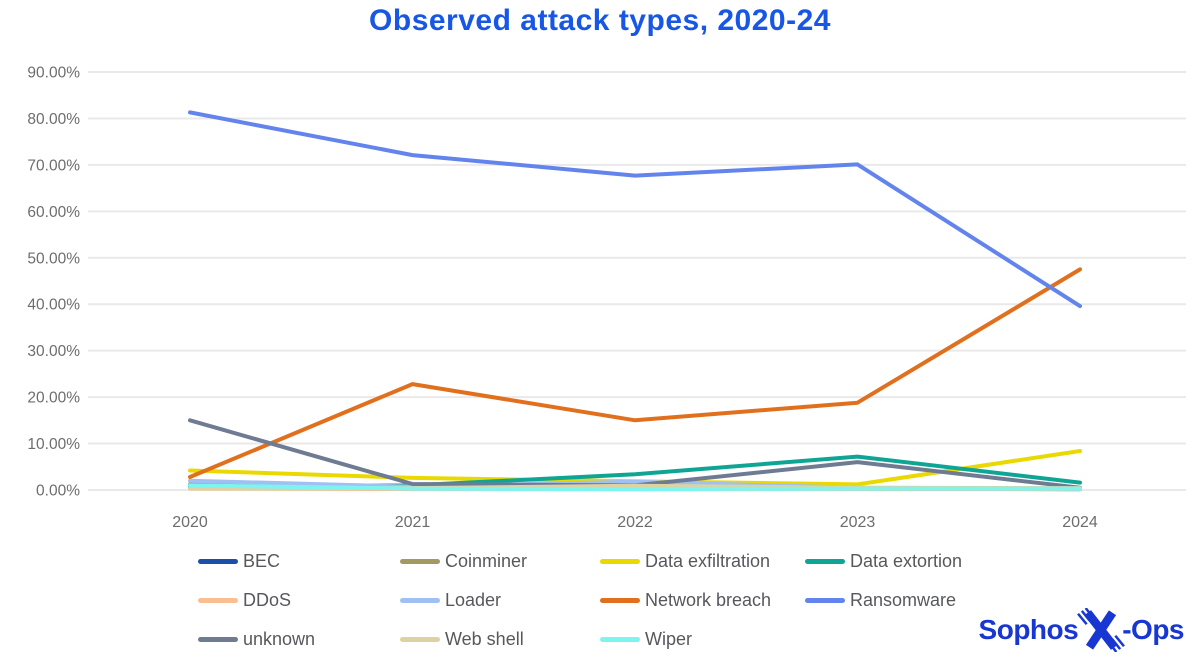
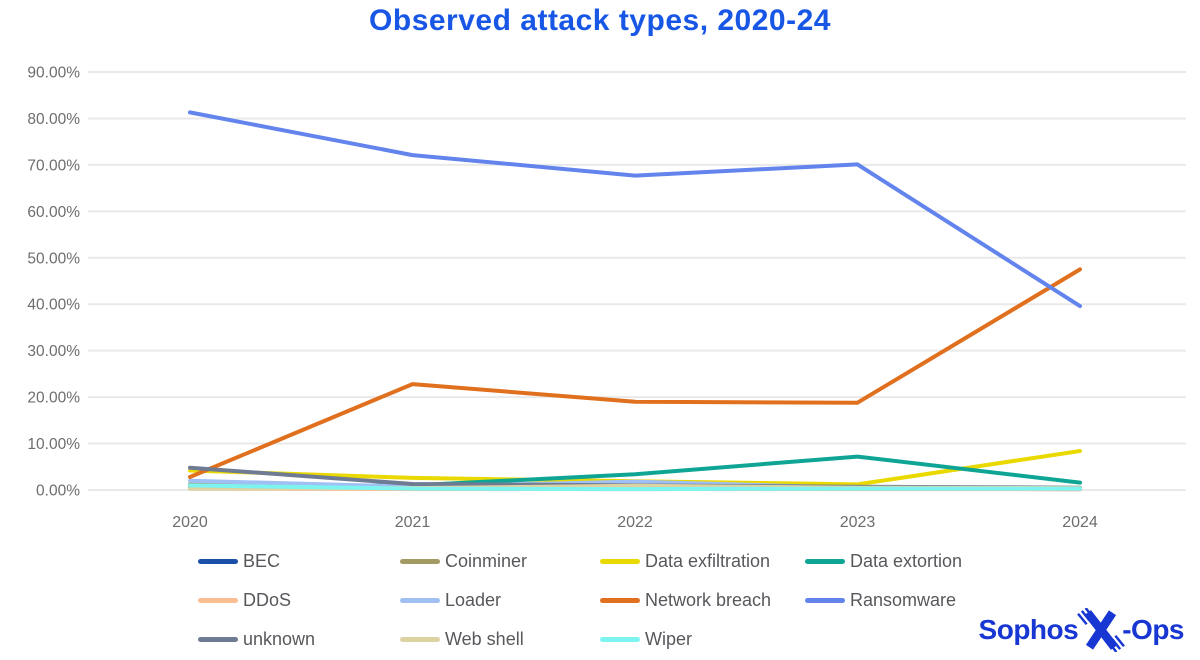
unknown/2020: 15% -> 5%
Network breach/2022: 15% -> 19%
unknown/2023: 6% -> 1%
